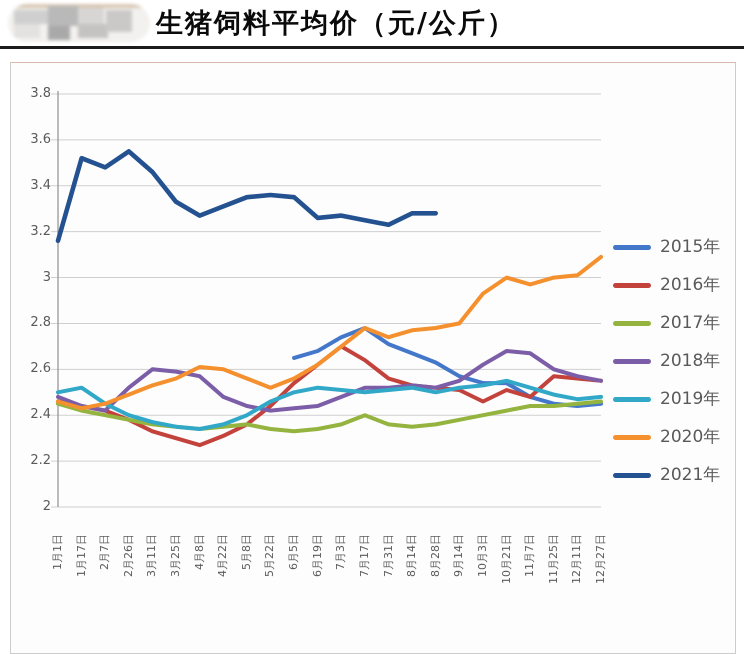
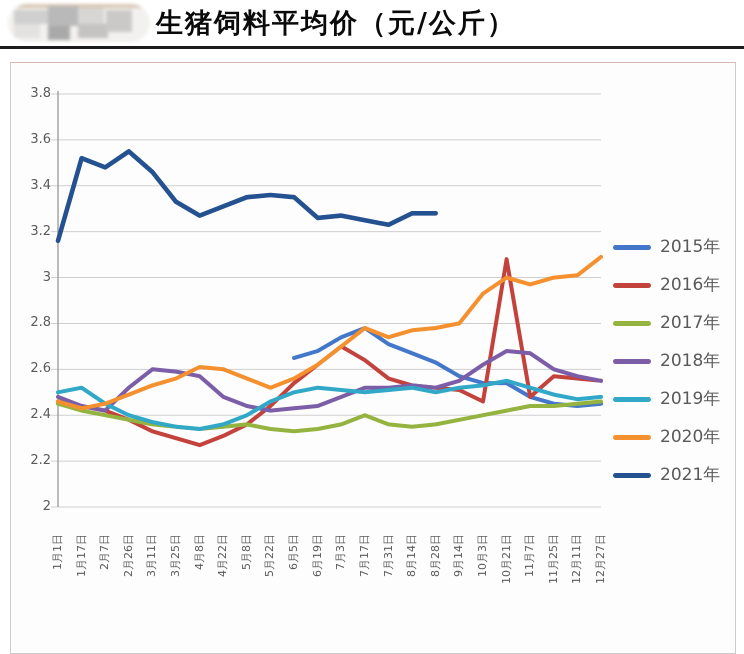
2016年/10月21日: 2.51 -> 3.08
